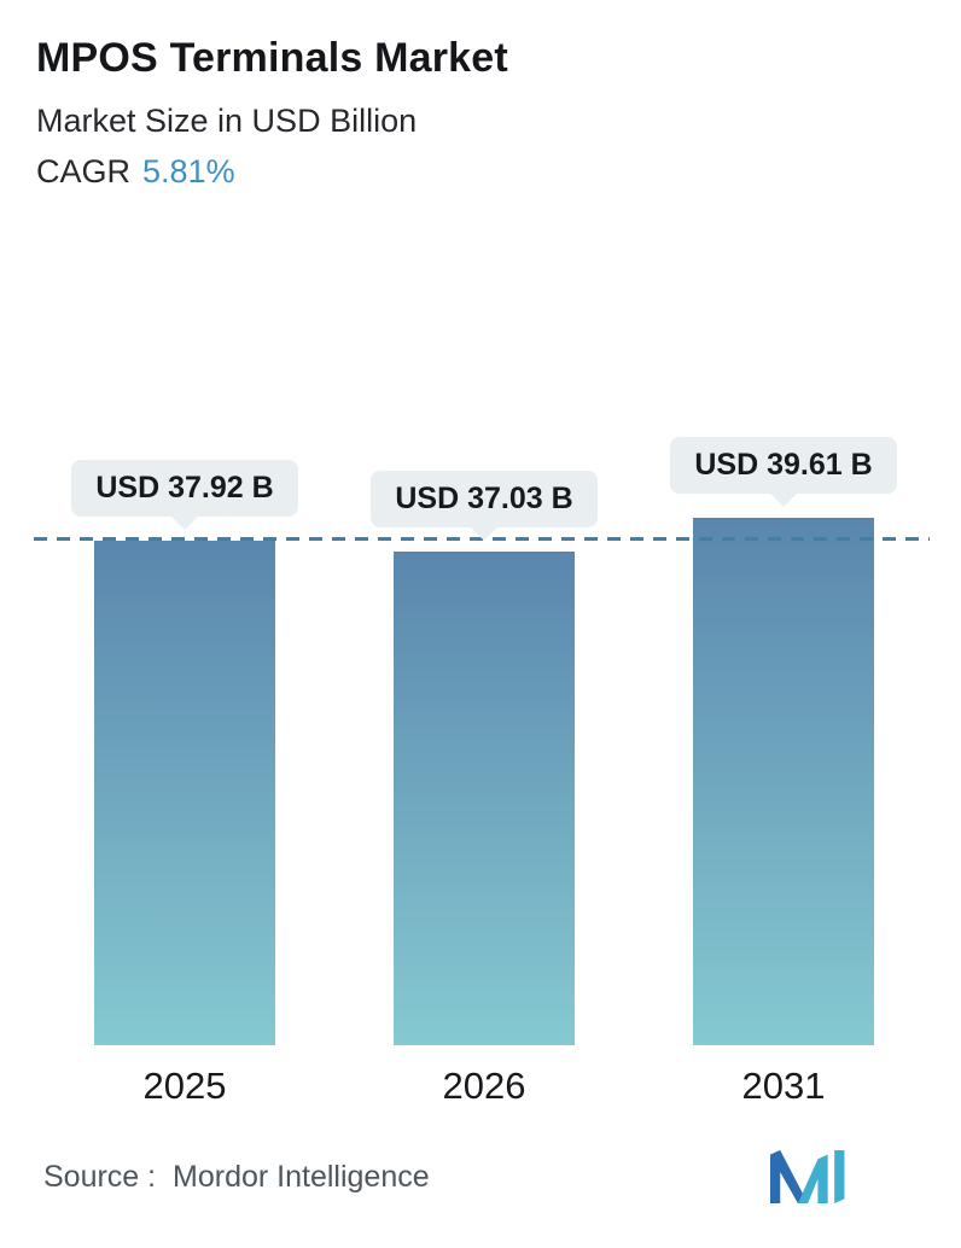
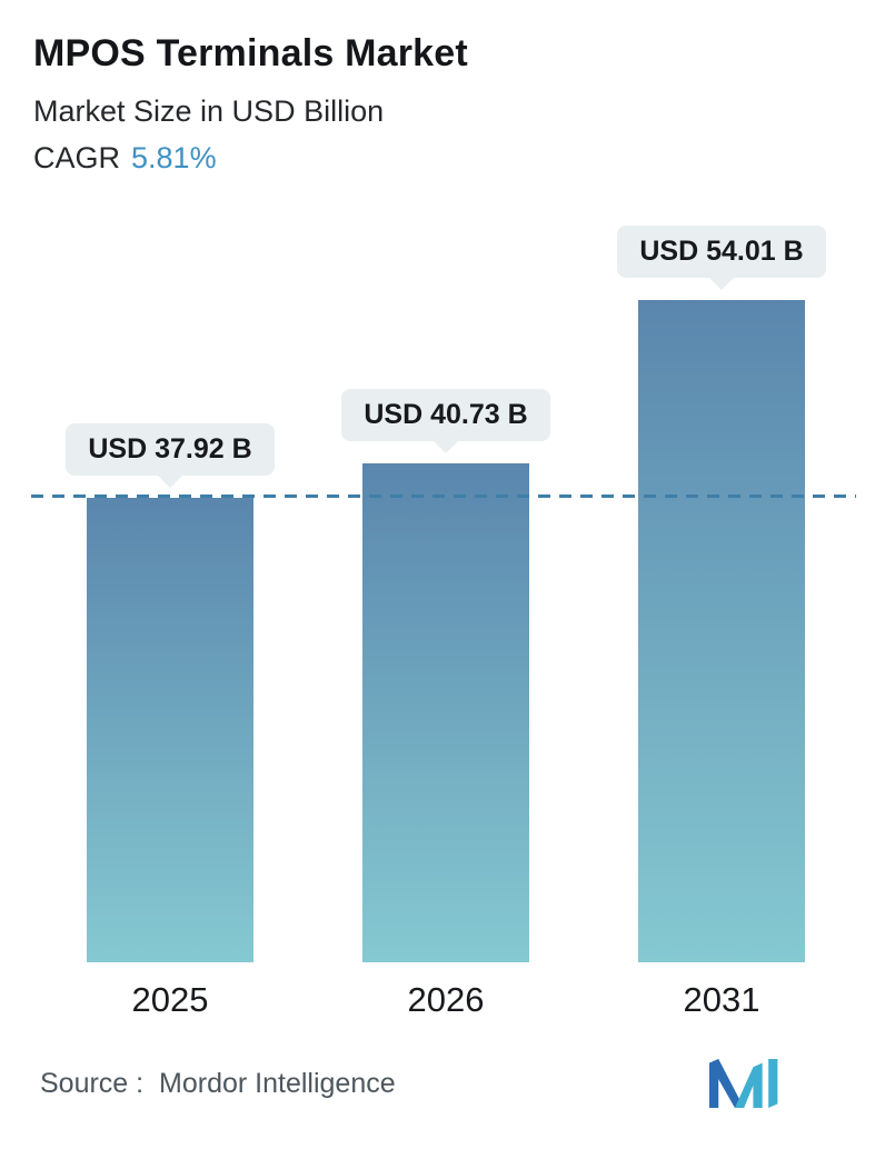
2026: 37.03 -> 40.73
2031: 39.61 -> 54.01
